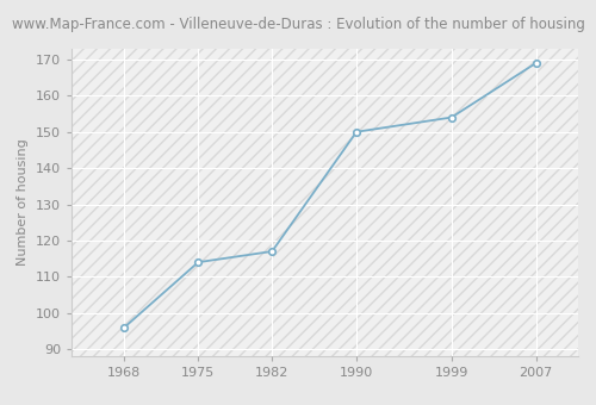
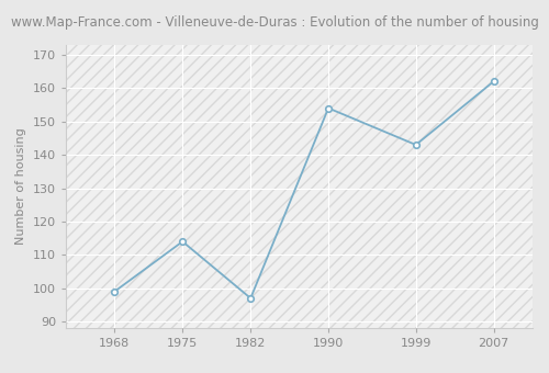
1968: 96 -> 99
1982: 117 -> 97
1990: 150 -> 154
1999: 154 -> 143
2007: 169 -> 162
